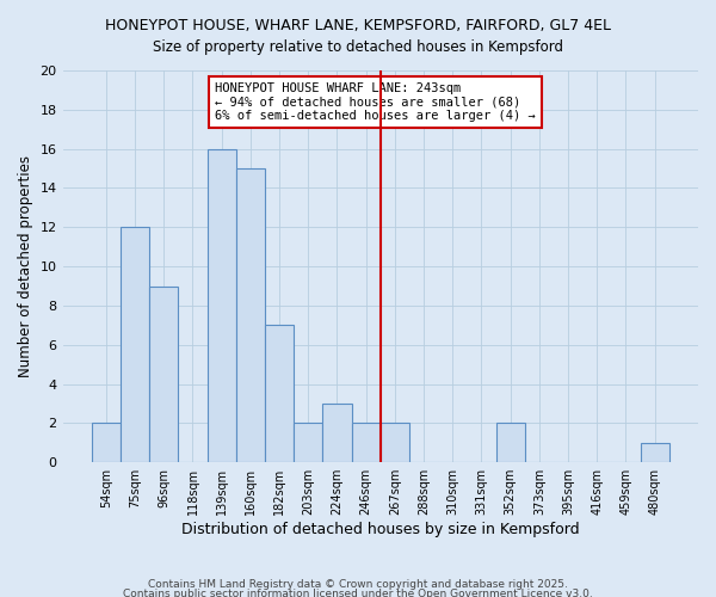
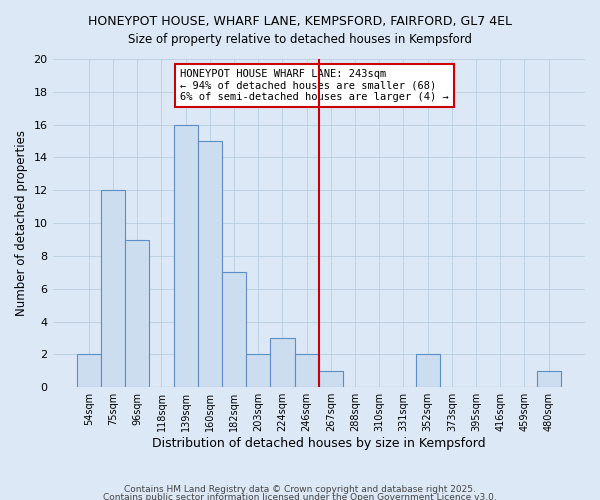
267sqm: 2 -> 1
